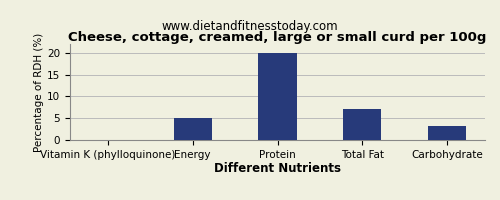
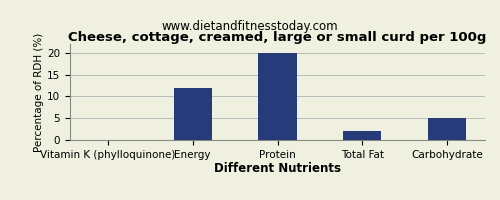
Energy: 5.0 -> 12.0
Total Fat: 7.0 -> 2.0
Carbohydrate: 3.3 -> 5.0
